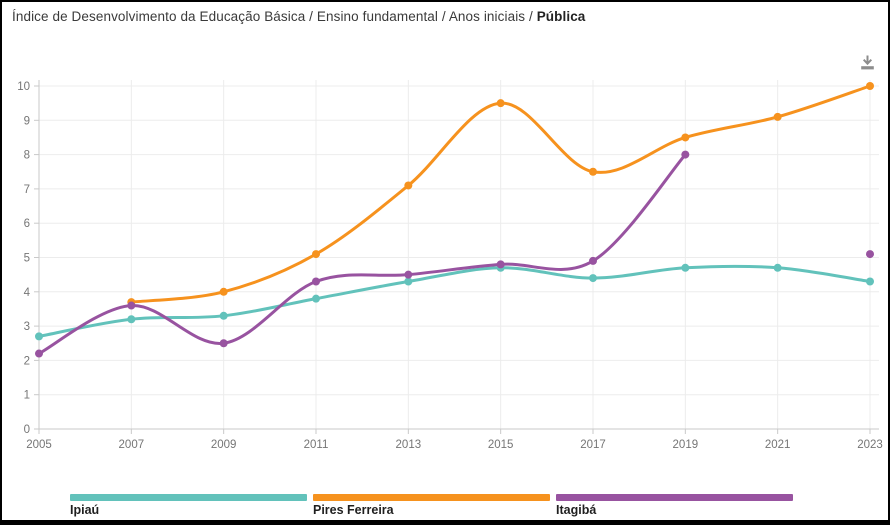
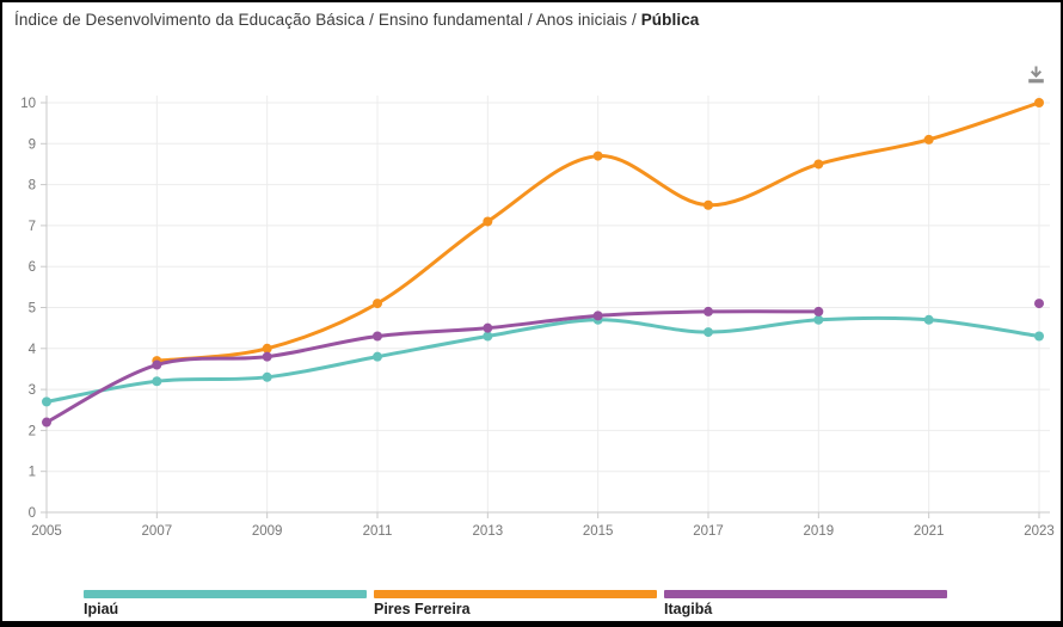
Itagibá/2009: 2.5 -> 3.8
Pires Ferreira/2015: 9.5 -> 8.7
Itagibá/2019: 8.0 -> 4.9
